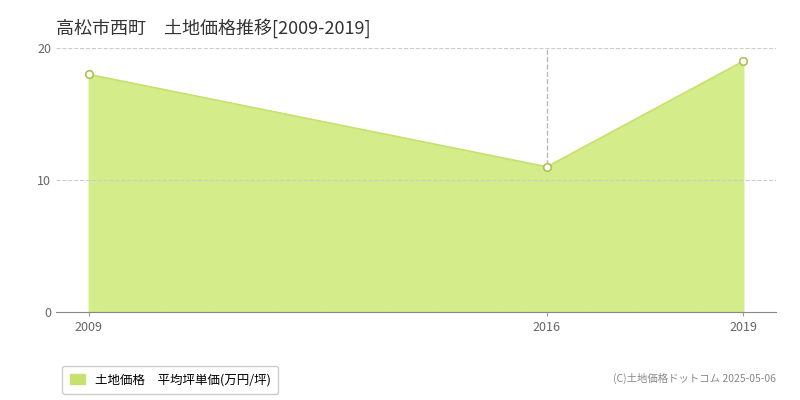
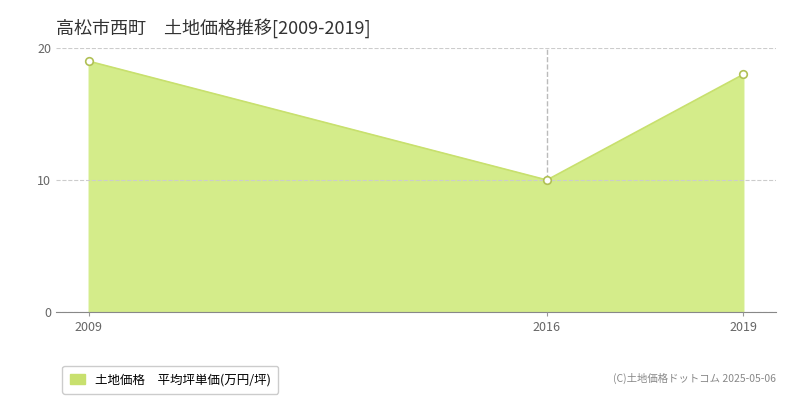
2009: 18 -> 19
2016: 11 -> 10
2019: 19 -> 18
